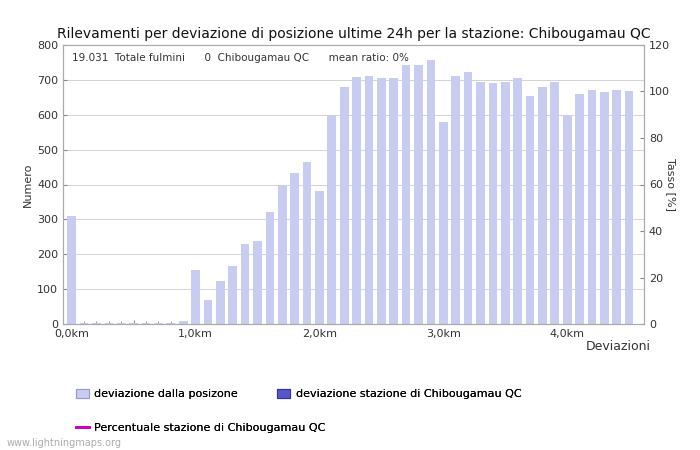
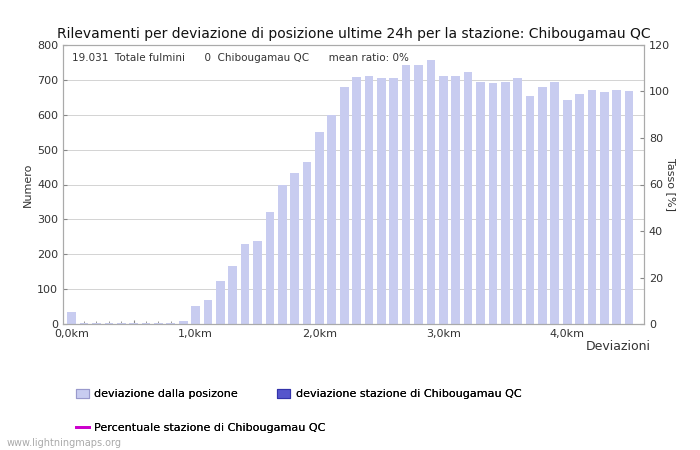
0,0km: 310 -> 35
1,0km: 155 -> 52
2,0km: 380 -> 550
3,0km: 580 -> 710
4,0km: 600 -> 643
